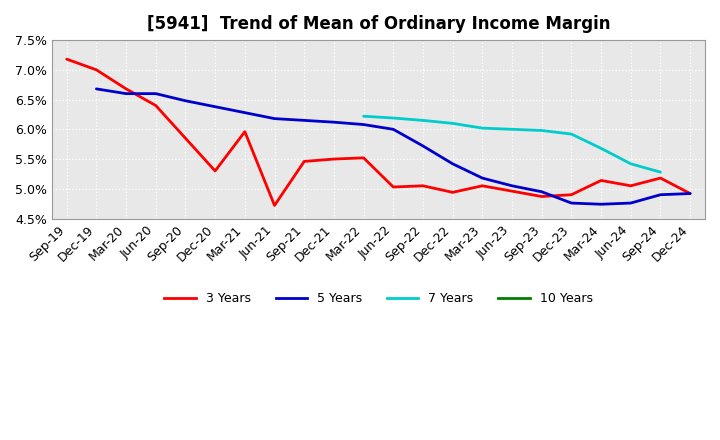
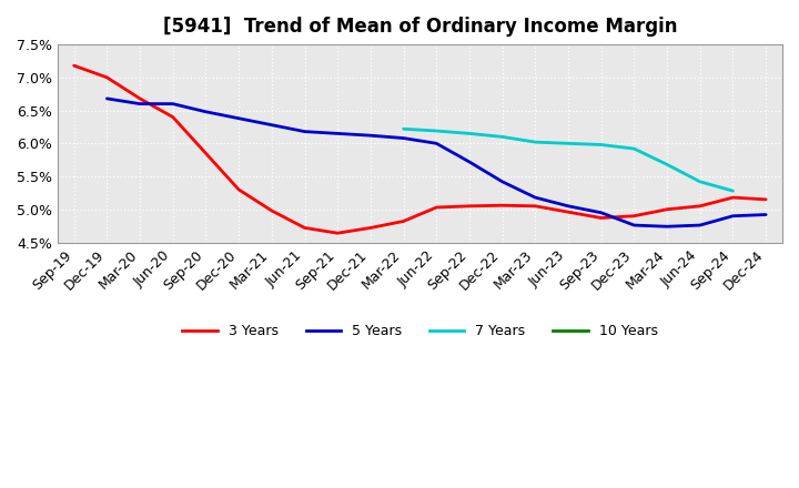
3 Years/Mar-21: 5.96% -> 4.98%
3 Years/Sep-21: 5.46% -> 4.64%
3 Years/Dec-21: 5.50% -> 4.72%
3 Years/Mar-22: 5.52% -> 4.82%
3 Years/Dec-22: 4.94% -> 5.06%
3 Years/Mar-24: 5.14% -> 5.00%
3 Years/Dec-24: 4.92% -> 5.15%
